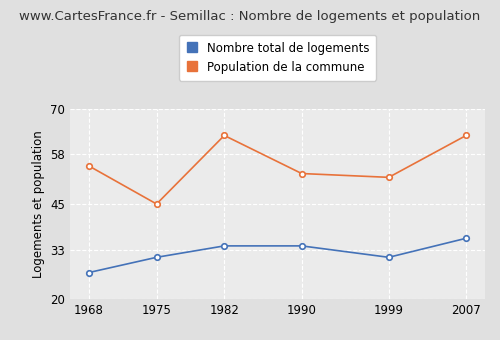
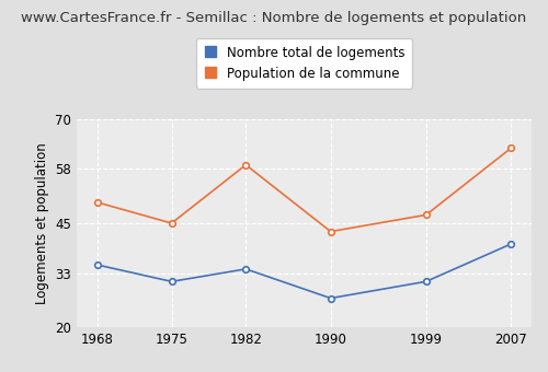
Nombre total de logements/1968: 27 -> 35
Population de la commune/1968: 55 -> 50
Population de la commune/1982: 63 -> 59
Nombre total de logements/1990: 34 -> 27
Population de la commune/1990: 53 -> 43
Population de la commune/1999: 52 -> 47
Nombre total de logements/2007: 36 -> 40
